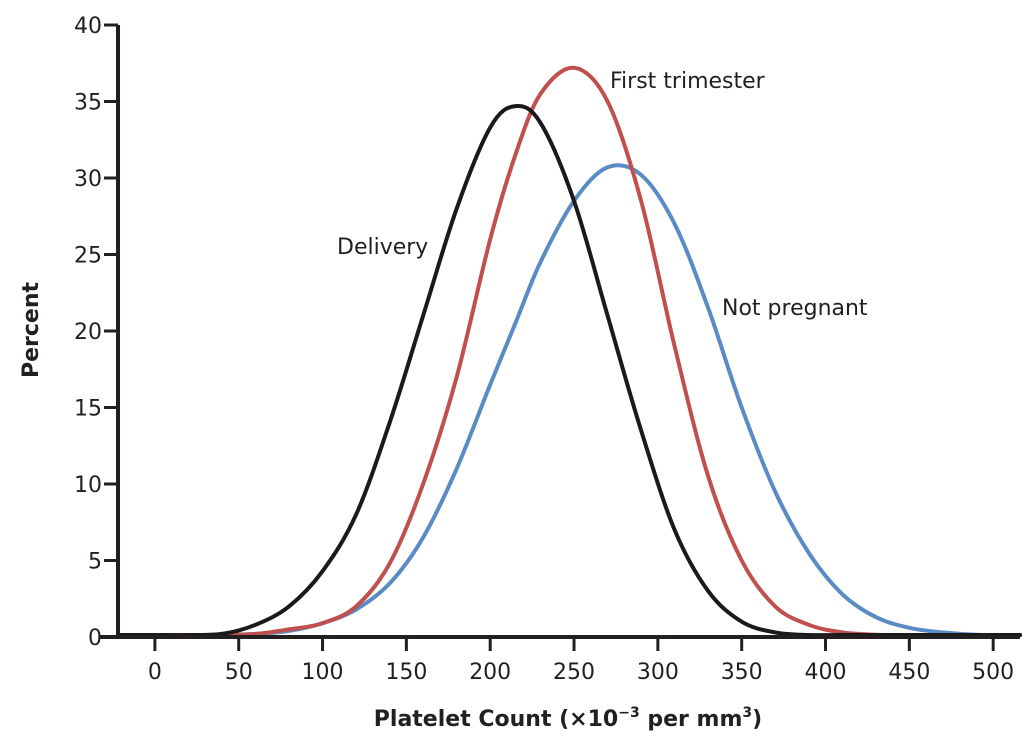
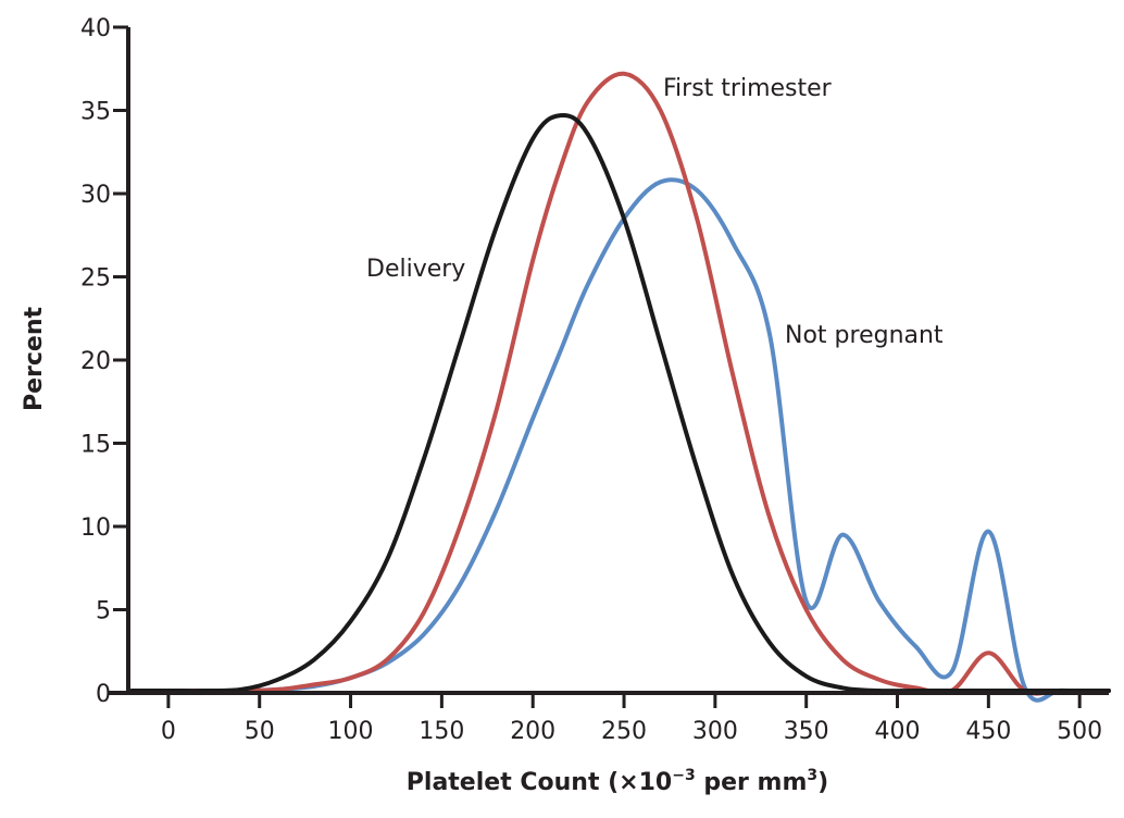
Not pregnant/350: 15.0 -> 5.5
First trimester/450: 0.1 -> 2.4
Not pregnant/450: 0.6 -> 9.7
